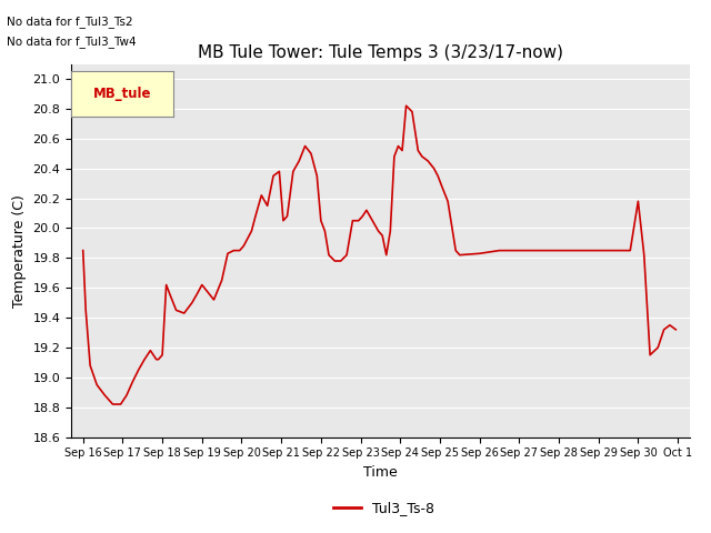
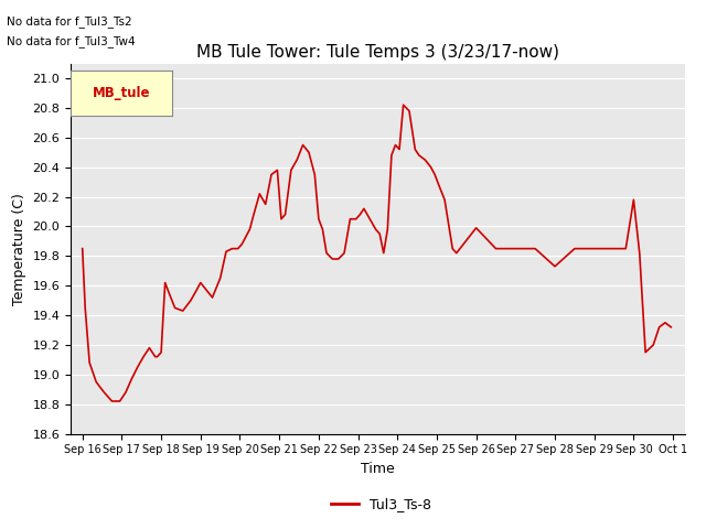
Sep 26: 19.83 -> 19.99
Sep 28: 19.85 -> 19.73
